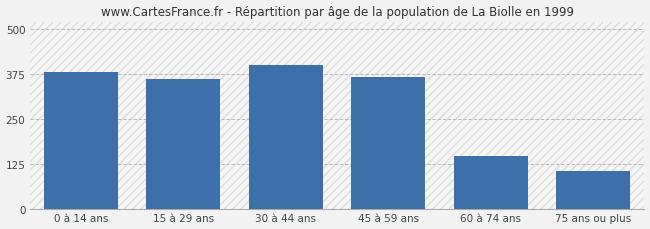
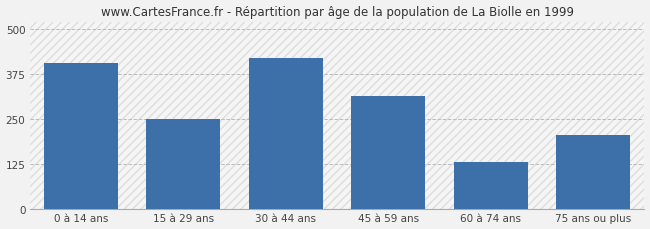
0 à 14 ans: 380 -> 405
15 à 29 ans: 362 -> 250
30 à 44 ans: 400 -> 420
45 à 59 ans: 365 -> 315
60 à 74 ans: 148 -> 130
75 ans ou plus: 105 -> 205
